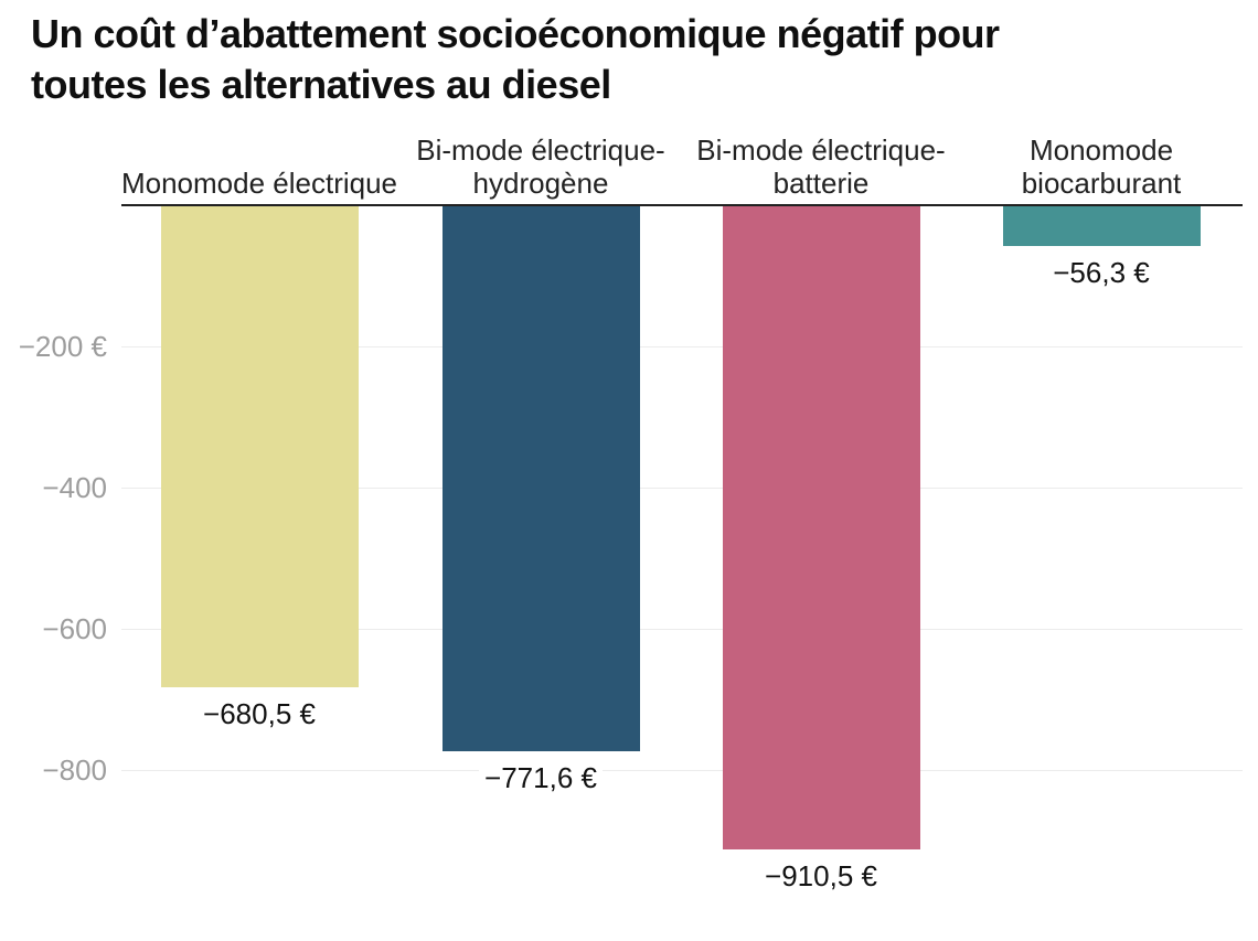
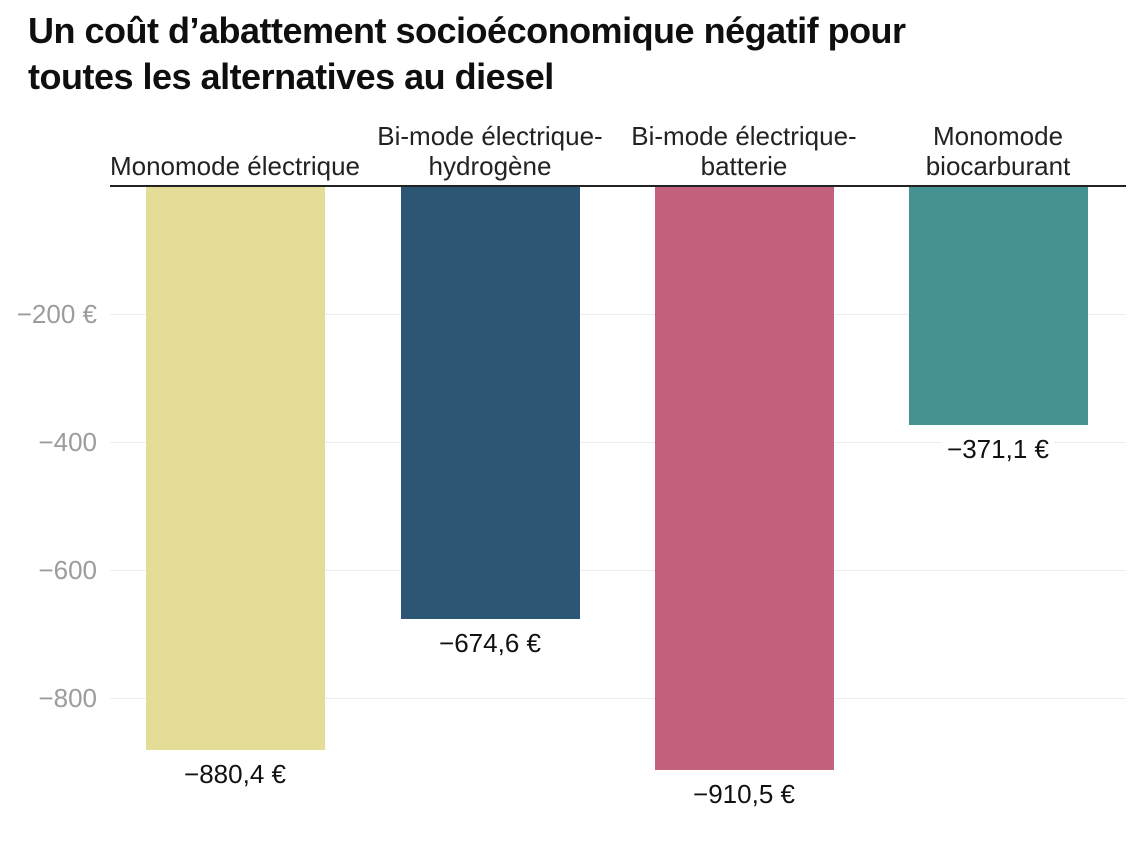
Monomode électrique: −680,5 -> −880,4
Bi-mode électrique-hydrogène: −771,6 -> −674,6
Monomode biocarburant: −56,3 -> −371,1
